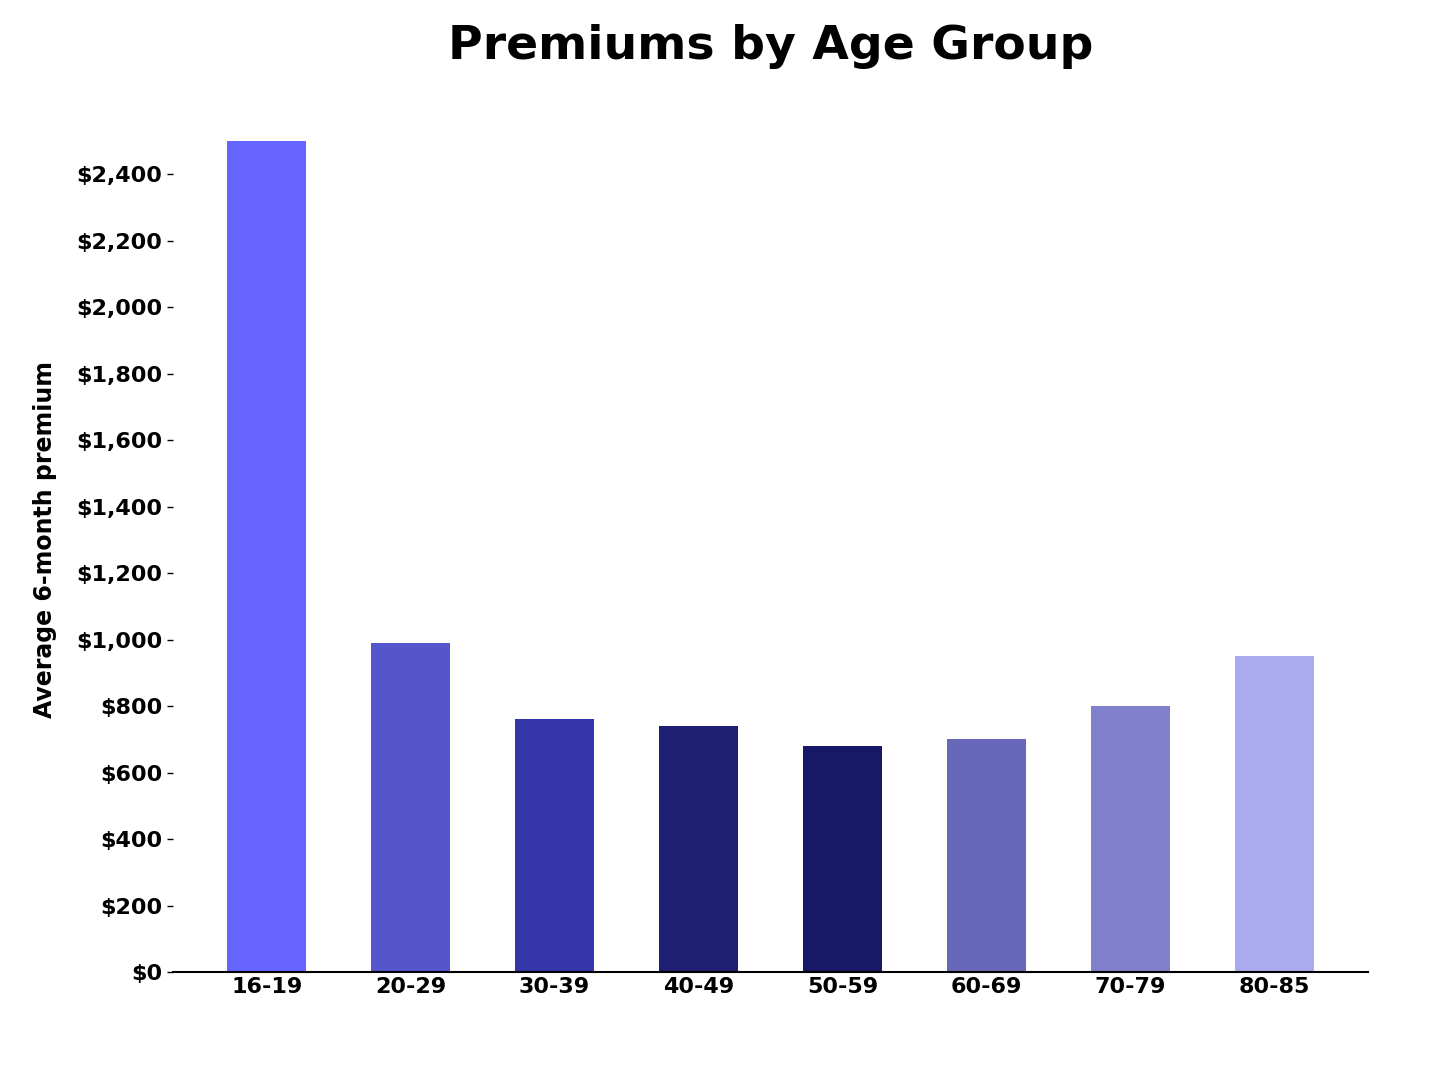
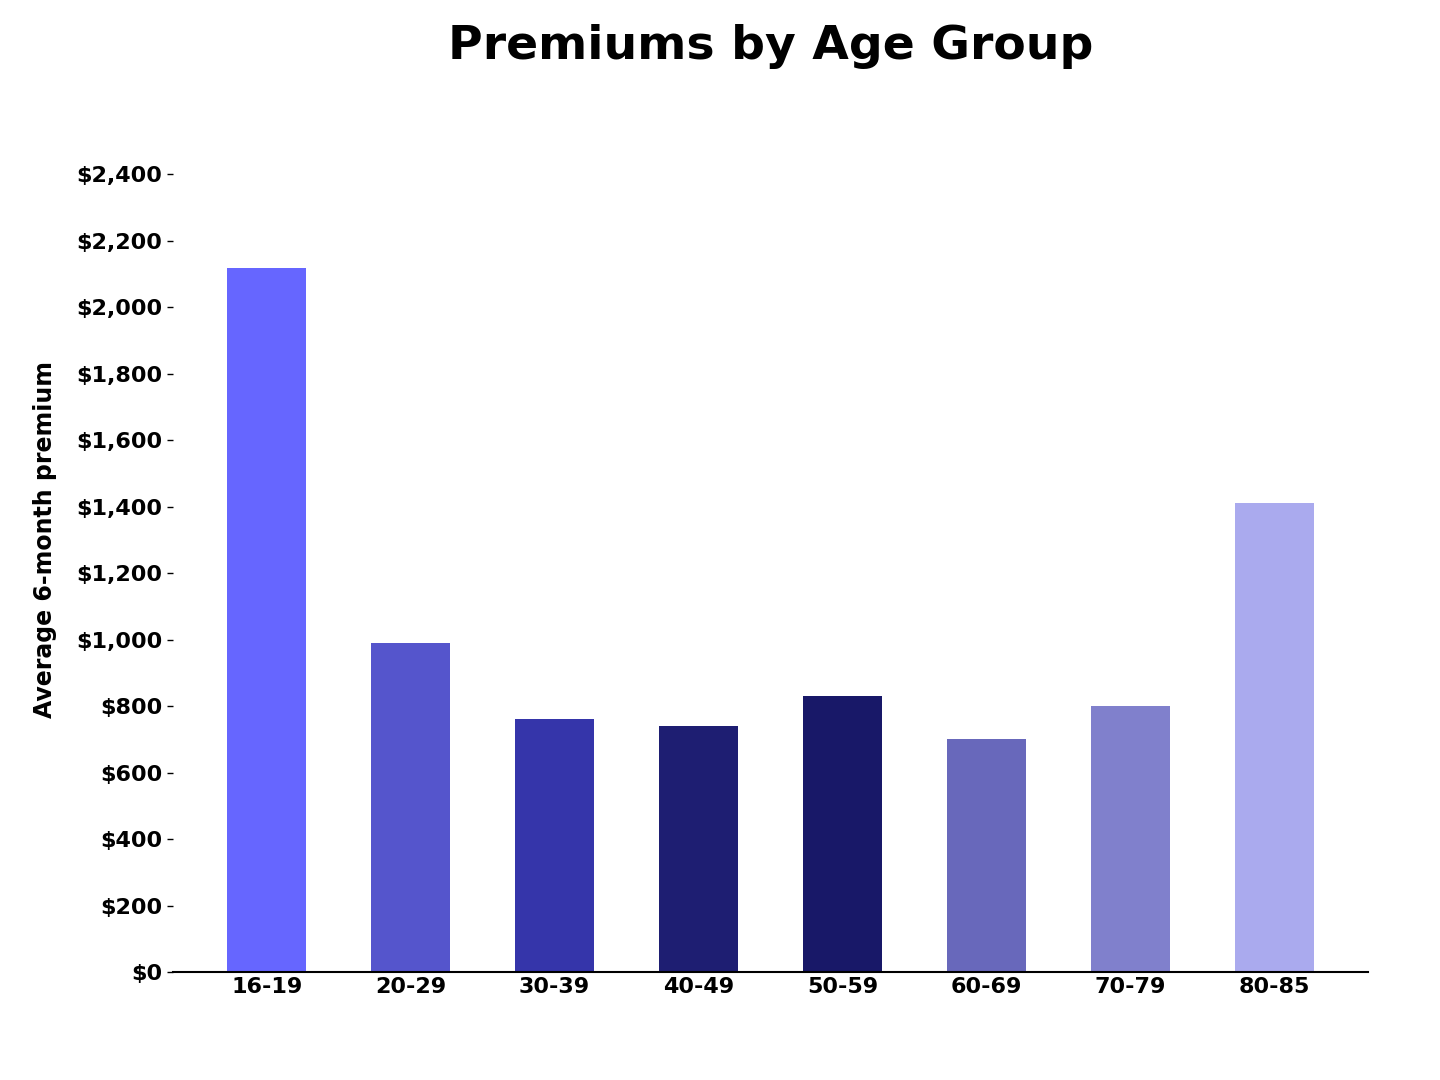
16-19: $2,500 -> $2,120
50-59: $680 -> $830
80-85: $950 -> $1,410
